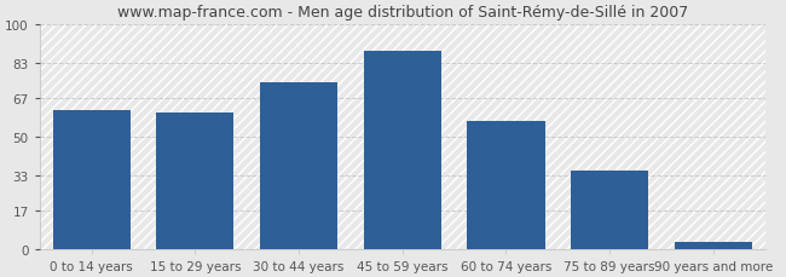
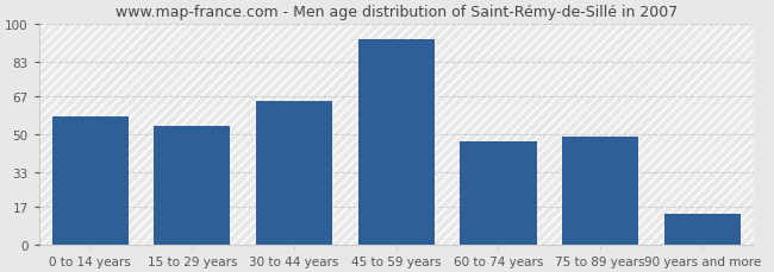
0 to 14 years: 62 -> 58
15 to 29 years: 61 -> 54
30 to 44 years: 74 -> 65
45 to 59 years: 88 -> 93
60 to 74 years: 57 -> 47
75 to 89 years: 35 -> 49
90 years and more: 3 -> 14
